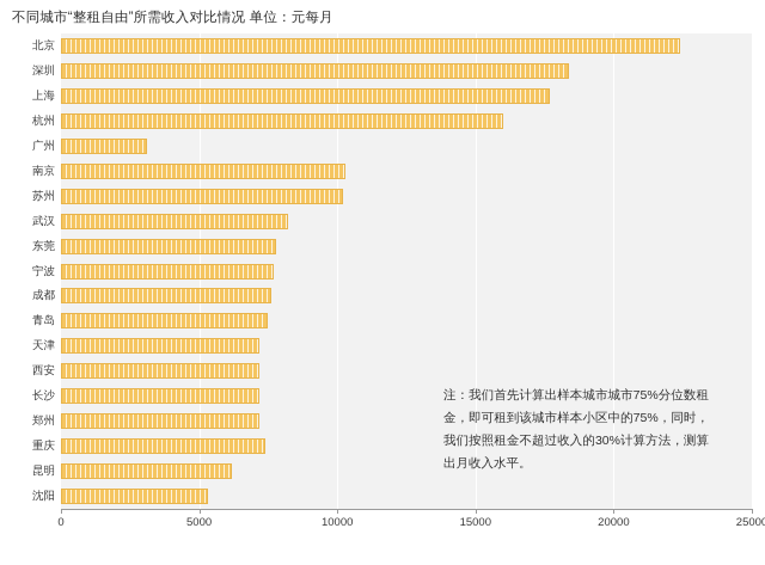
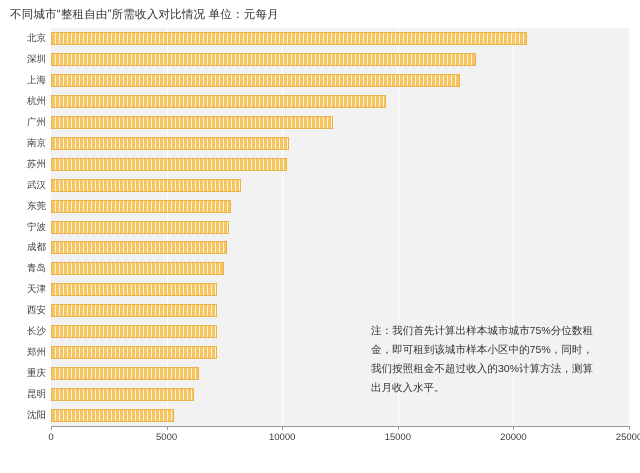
北京: 22400 -> 20600
杭州: 16000 -> 14500
广州: 3100 -> 12200
重庆: 7400 -> 6400
